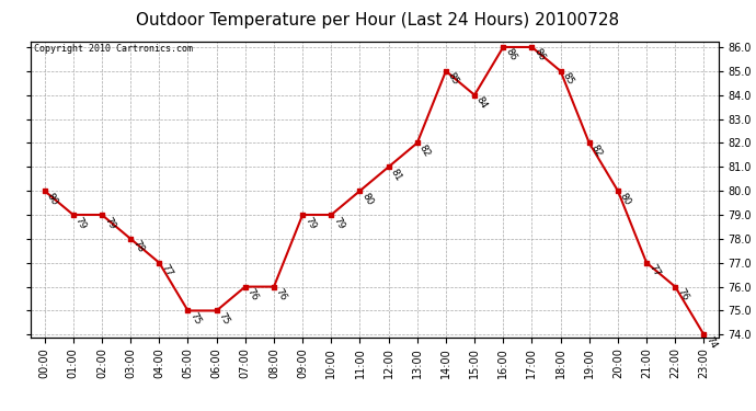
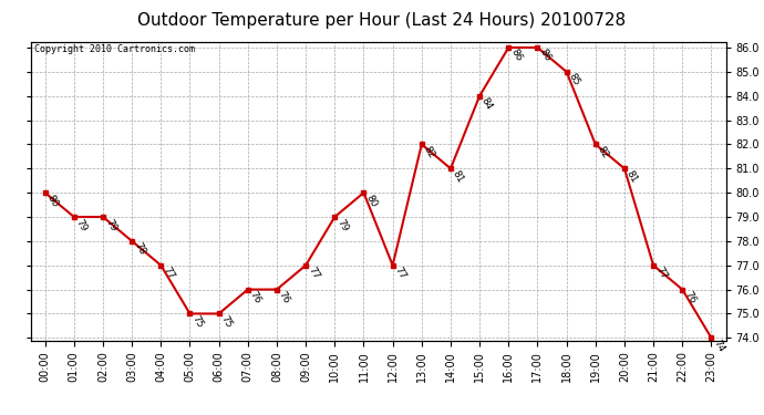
09:00: 79 -> 77
12:00: 81 -> 77
14:00: 85 -> 81
20:00: 80 -> 81
